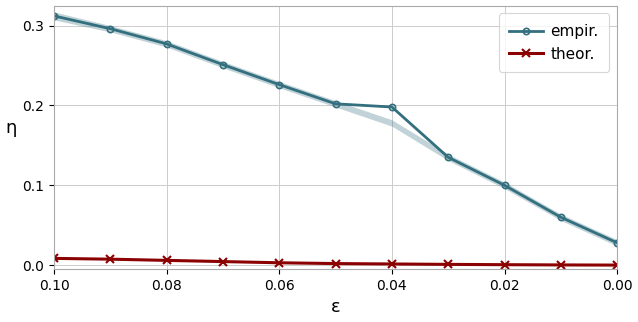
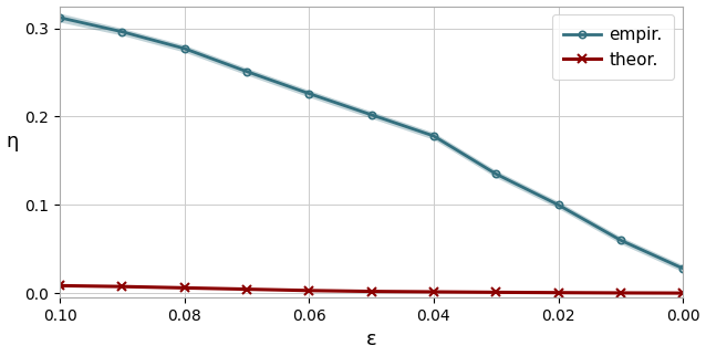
empir./0.04: 0.198 -> 0.178
